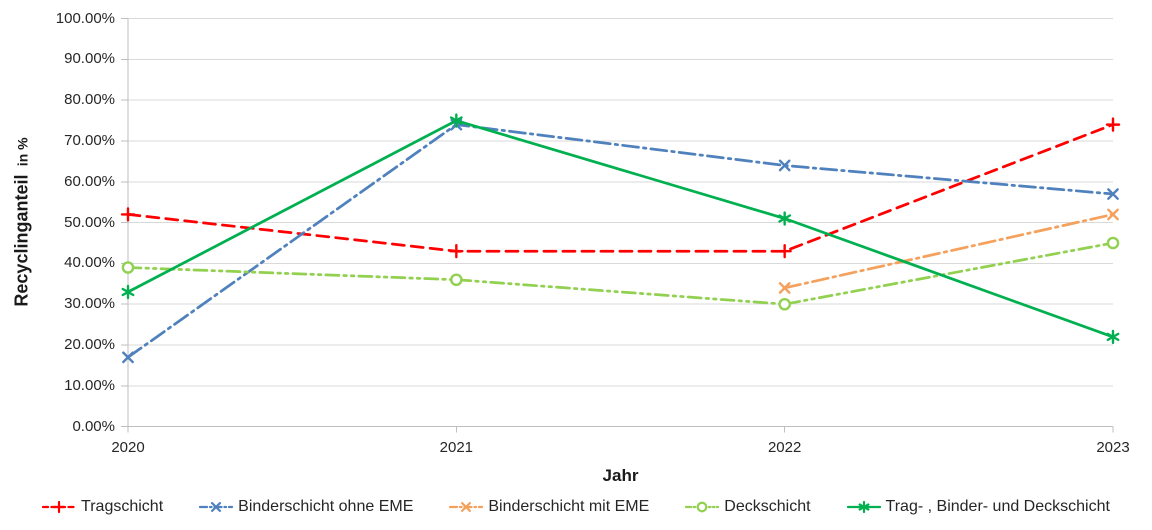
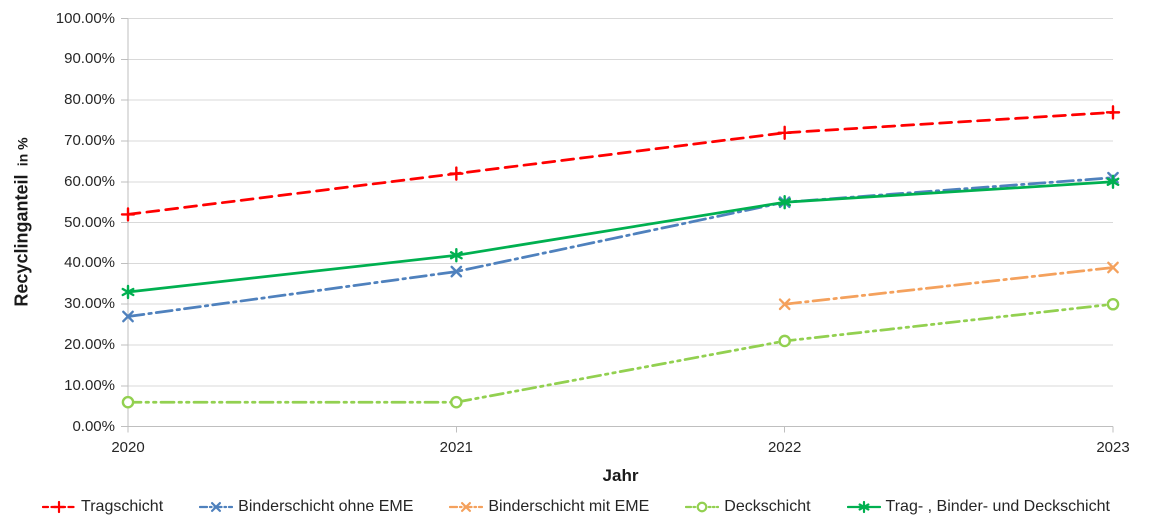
Binderschicht ohne EME/2020: 17% -> 27%
Deckschicht/2020: 39% -> 6%
Tragschicht/2021: 43% -> 62%
Binderschicht ohne EME/2021: 74% -> 38%
Deckschicht/2021: 36% -> 6%
Trag- , Binder- und Deckschicht/2021: 75% -> 42%
Tragschicht/2022: 43% -> 72%
Binderschicht ohne EME/2022: 64% -> 55%
Binderschicht mit EME/2022: 34% -> 30%
Deckschicht/2022: 30% -> 21%
Trag- , Binder- und Deckschicht/2022: 51% -> 55%
Tragschicht/2023: 74% -> 77%
Binderschicht ohne EME/2023: 57% -> 61%
Binderschicht mit EME/2023: 52% -> 39%
Deckschicht/2023: 45% -> 30%
Trag- , Binder- und Deckschicht/2023: 22% -> 60%
